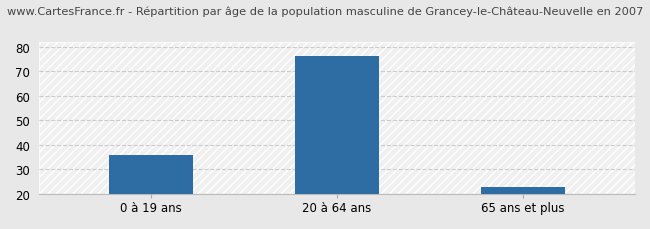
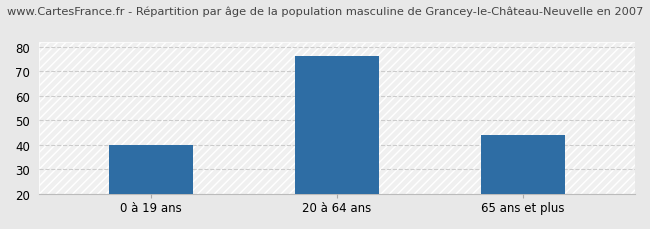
0 à 19 ans: 36 -> 40
65 ans et plus: 23 -> 44
